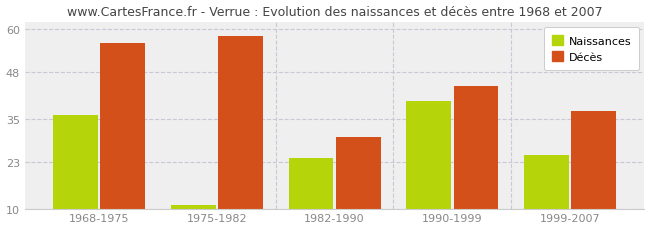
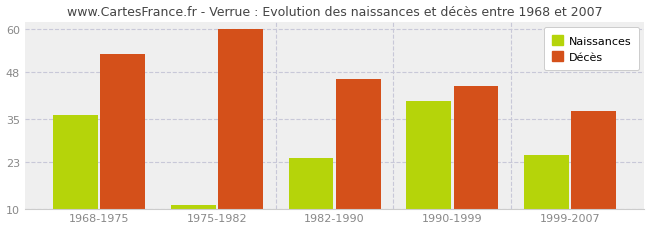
Décès/1968-1975: 56 -> 53
Décès/1975-1982: 58 -> 60
Décès/1982-1990: 30 -> 46
